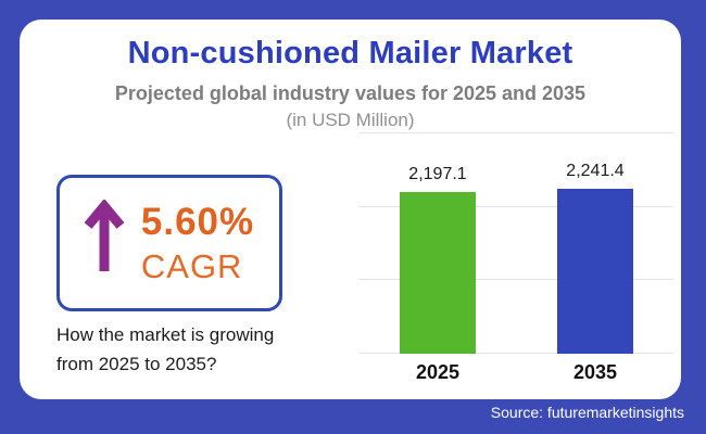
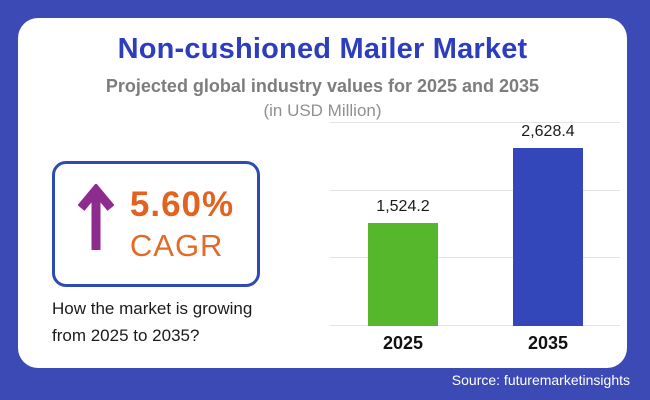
2025: 2,197.1 -> 1,524.2
2035: 2,241.4 -> 2,628.4
